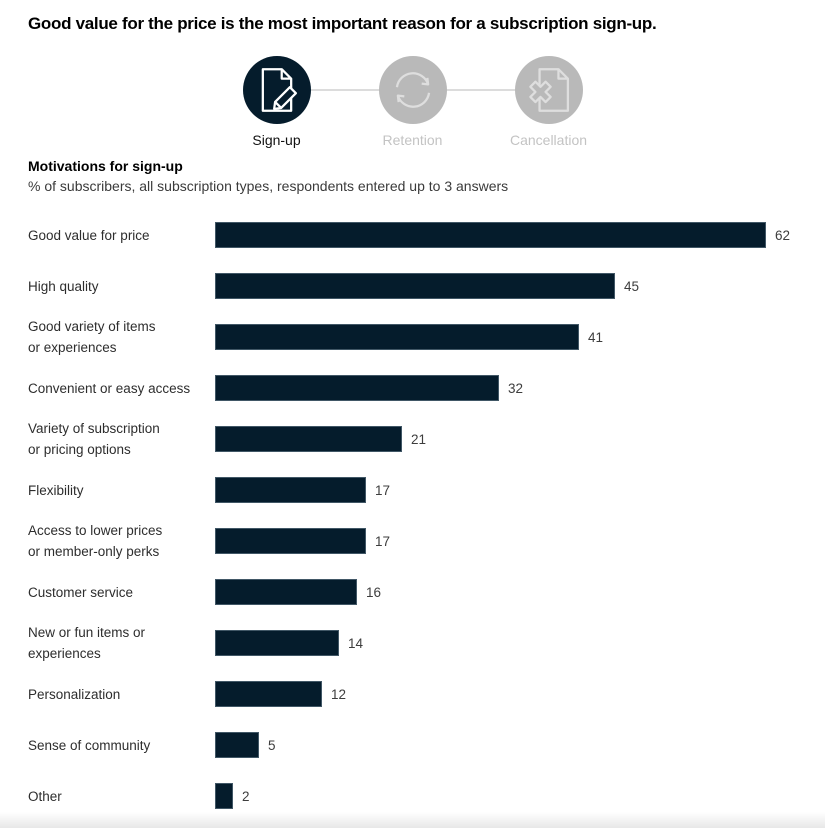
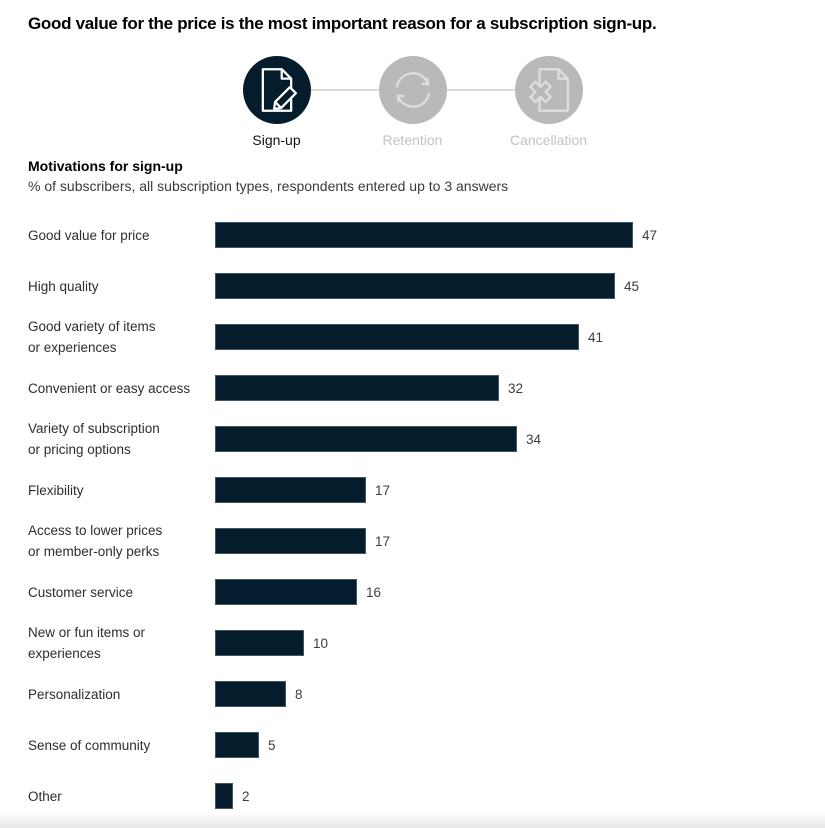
Good value for price: 62 -> 47
Variety of subscription or pricing options: 21 -> 34
New or fun items or experiences: 14 -> 10
Personalization: 12 -> 8
